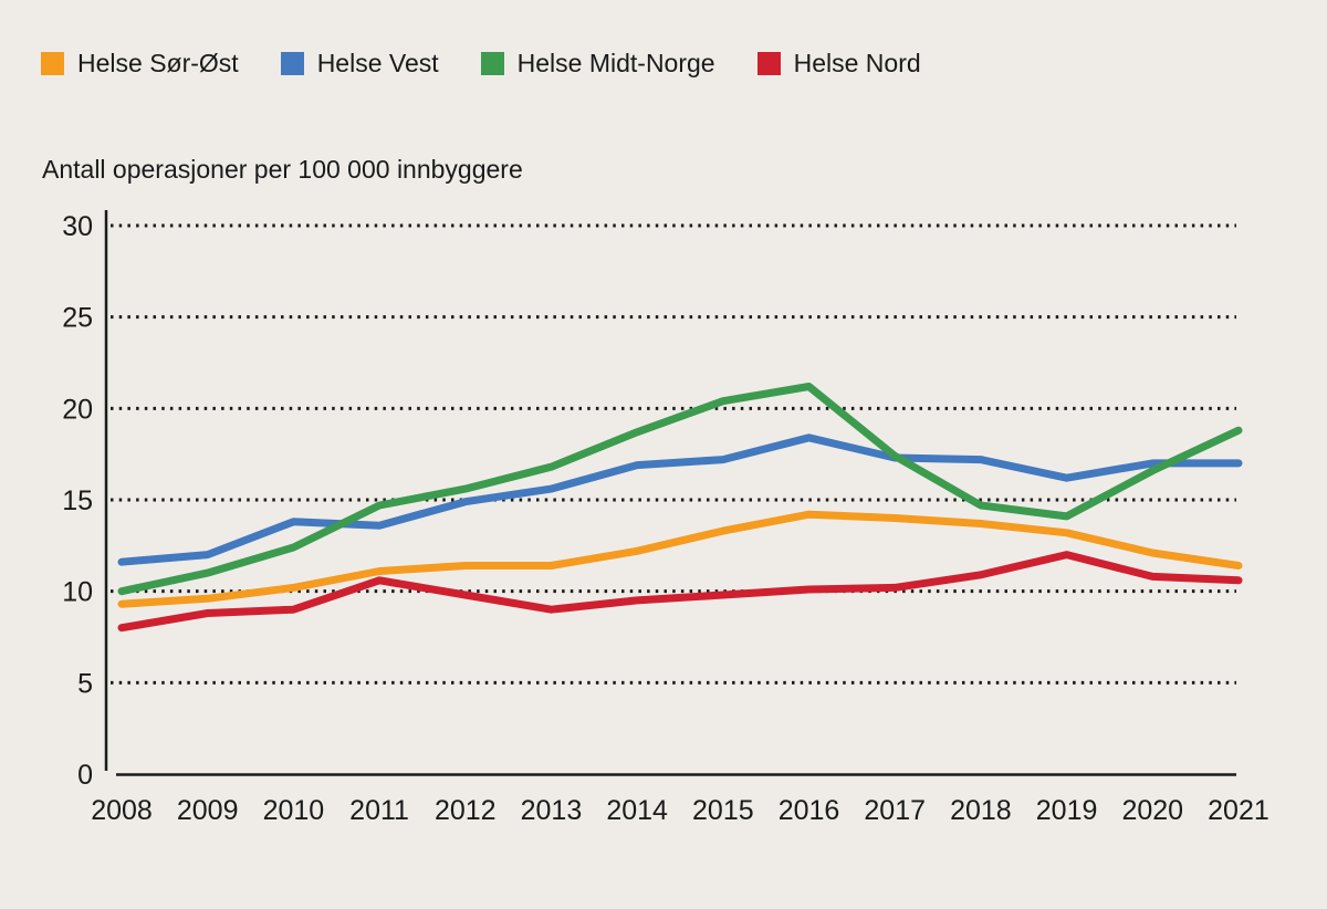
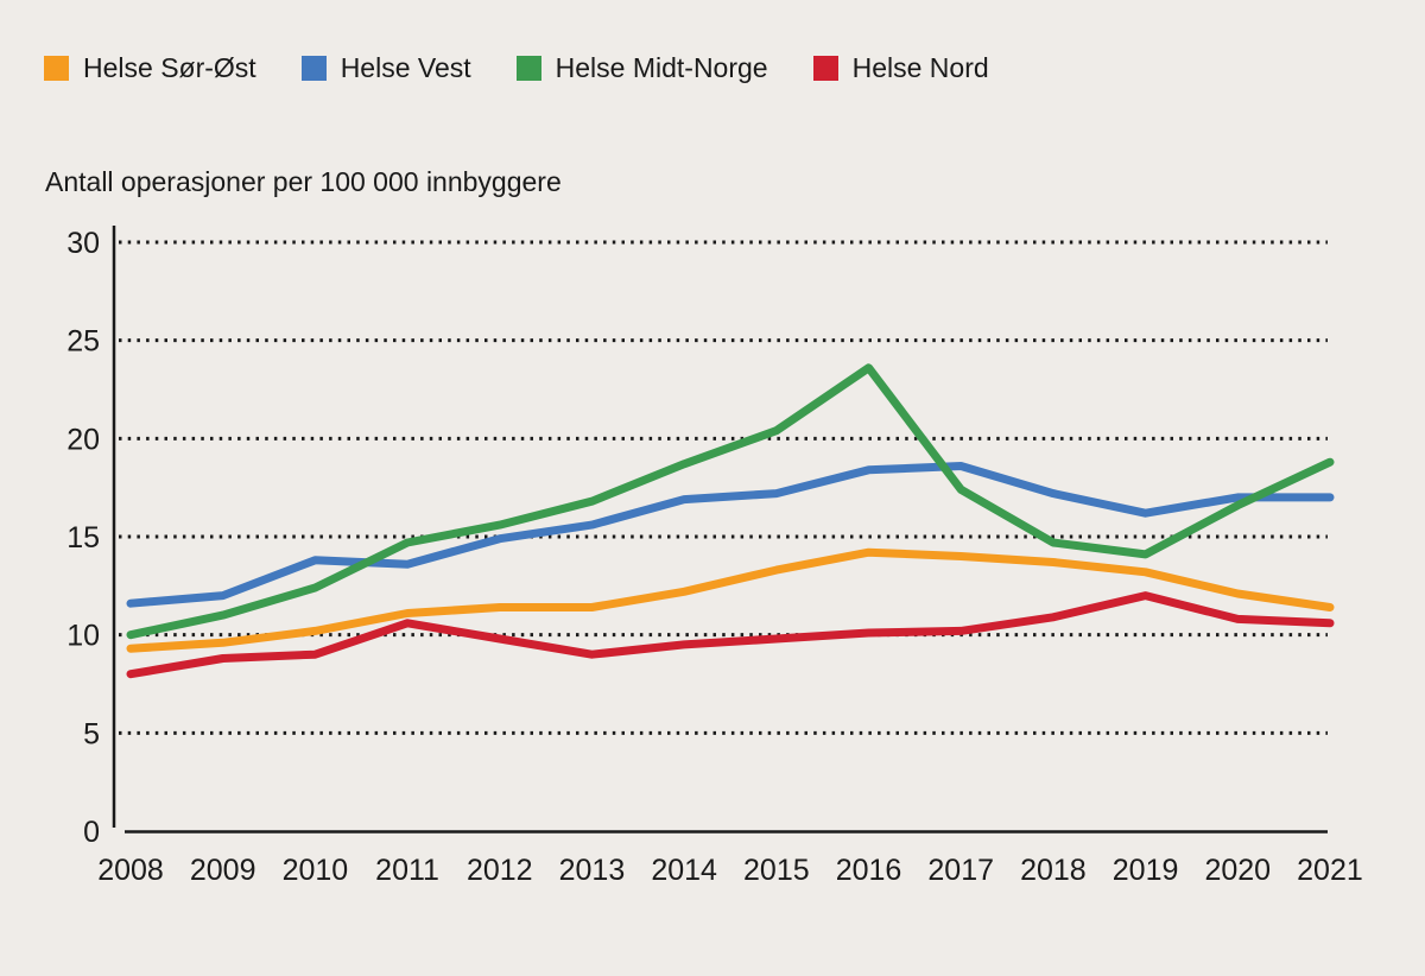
Helse Midt-Norge/2016: 21.2 -> 23.6
Helse Vest/2017: 17.3 -> 18.6
